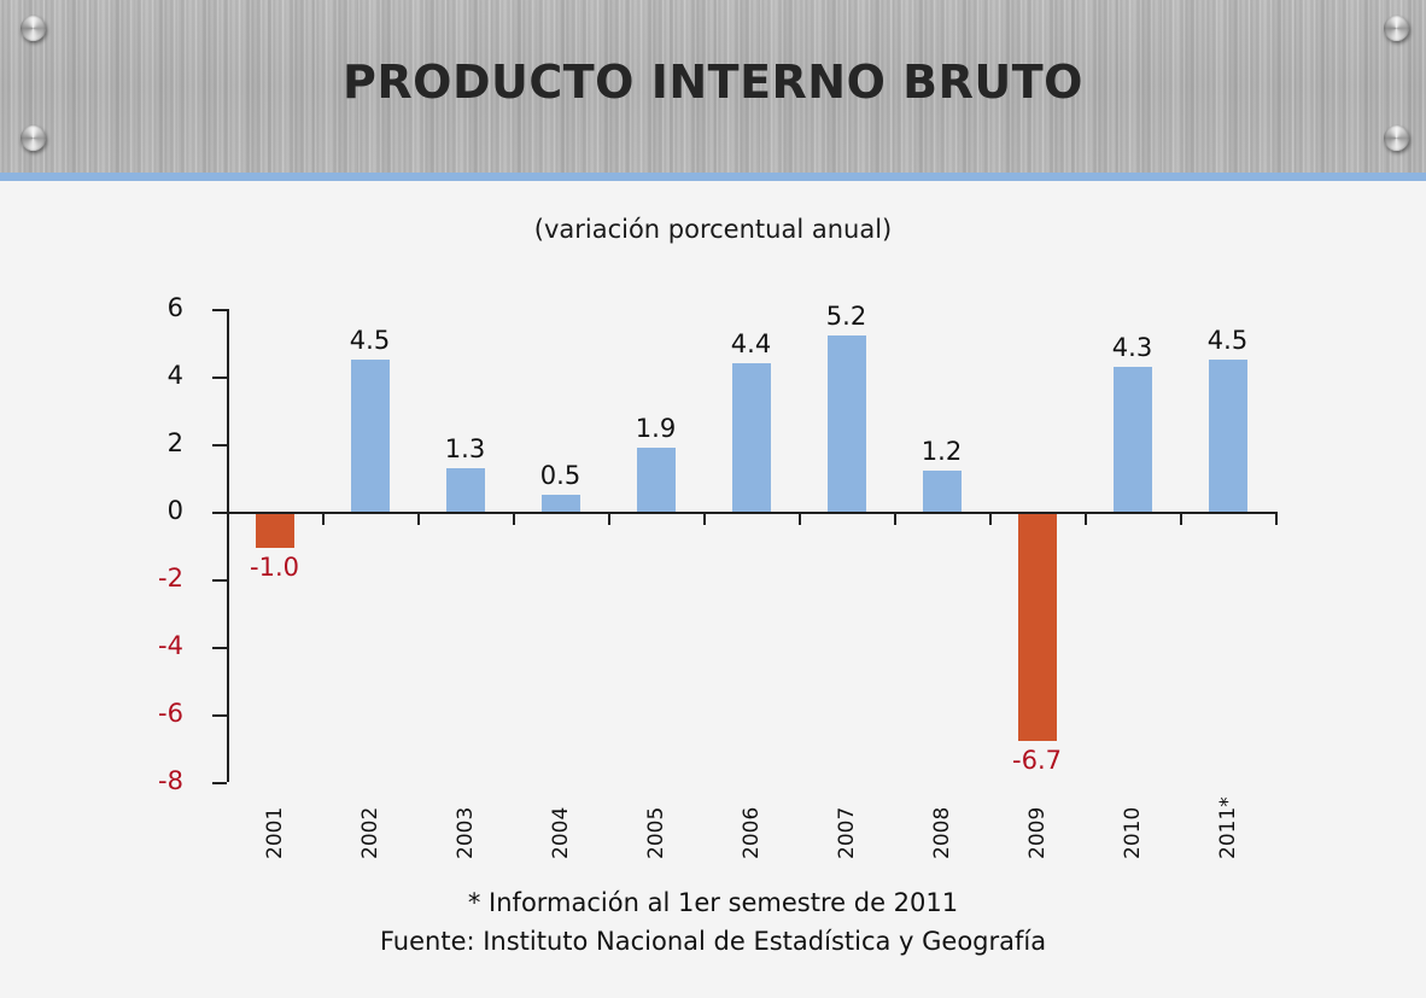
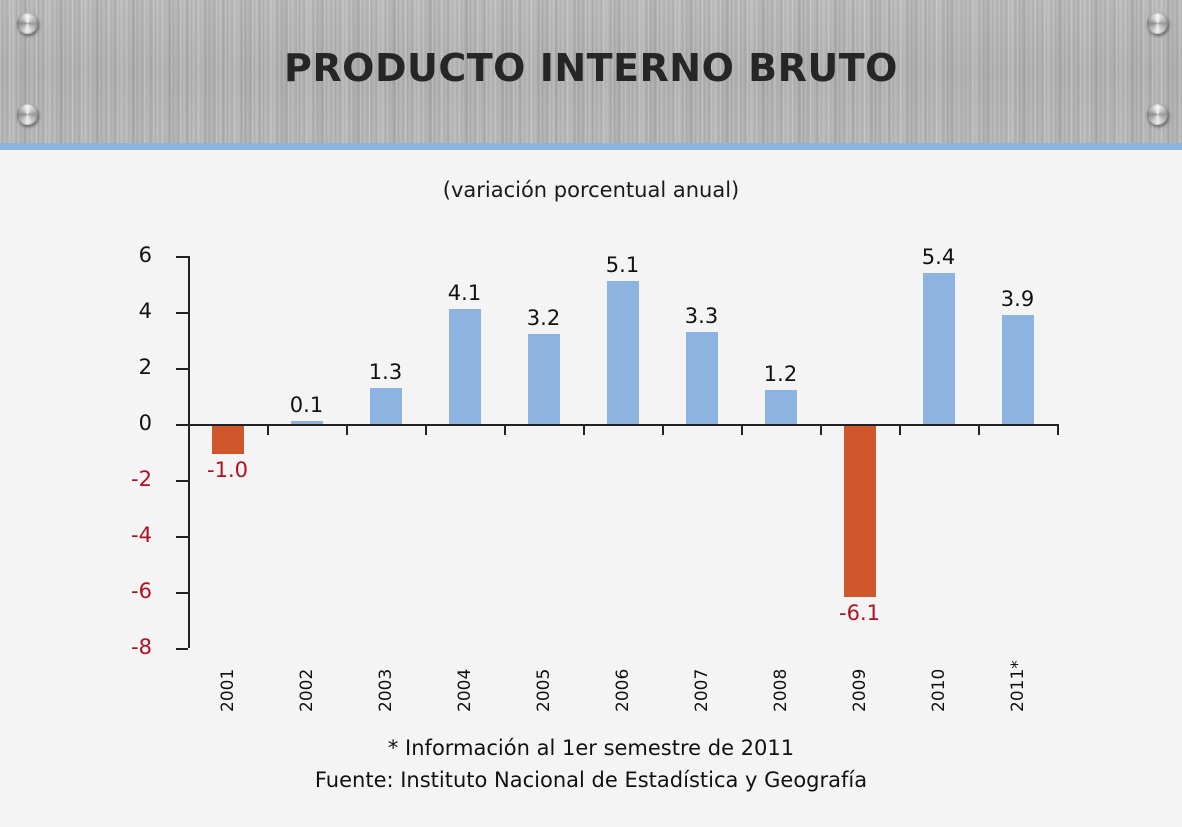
2002: 4.5 -> 0.1
2004: 0.5 -> 4.1
2005: 1.9 -> 3.2
2006: 4.4 -> 5.1
2007: 5.2 -> 3.3
2009: -6.7 -> -6.1
2010: 4.3 -> 5.4
2011*: 4.5 -> 3.9
